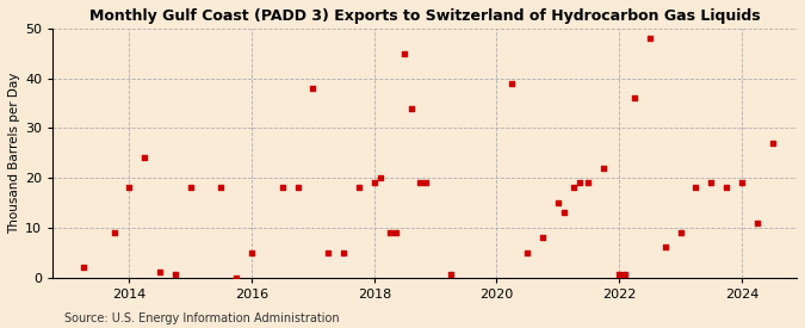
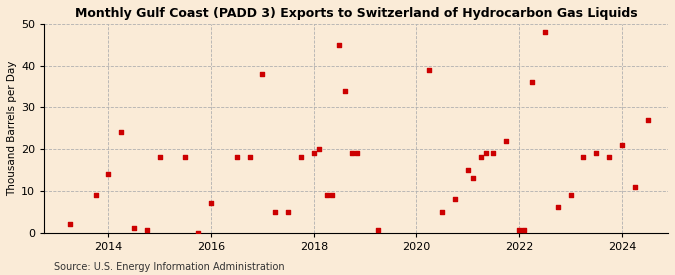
2014: 18.0 -> 14.0
2016: 5.0 -> 7.0
2024: 19.0 -> 21.0
